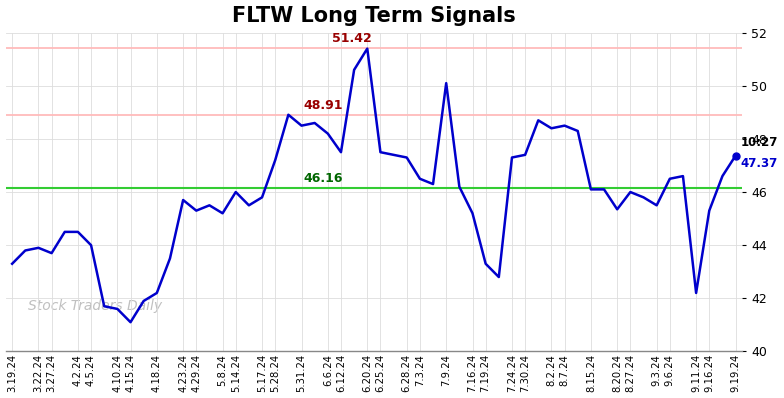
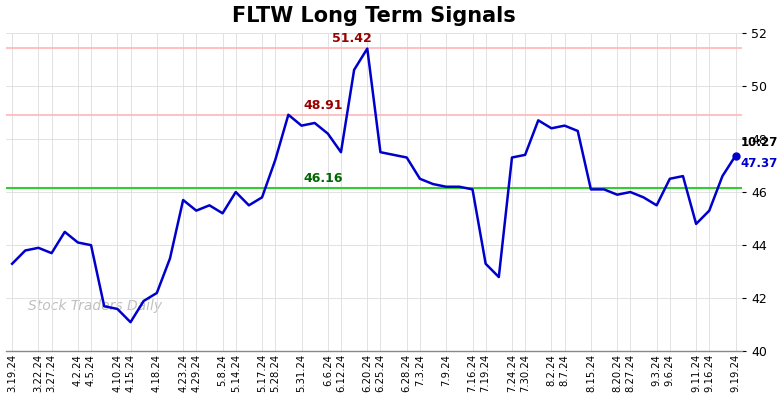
4.2.24: 44.50 -> 44.10
7.9.24: 50.10 -> 46.20
7.16.24: 45.20 -> 46.10
8.20.24: 45.35 -> 45.90
9.11.24: 42.20 -> 44.80
